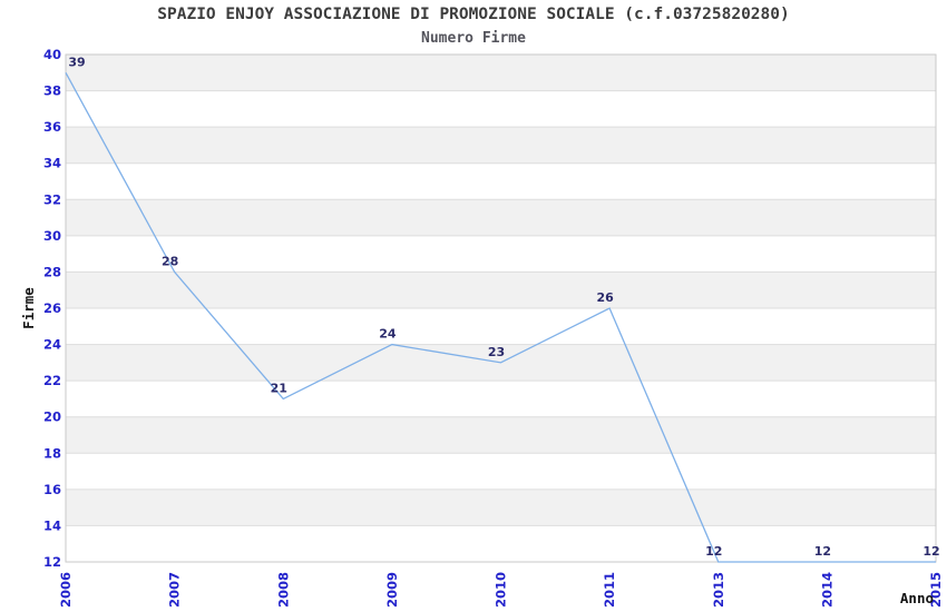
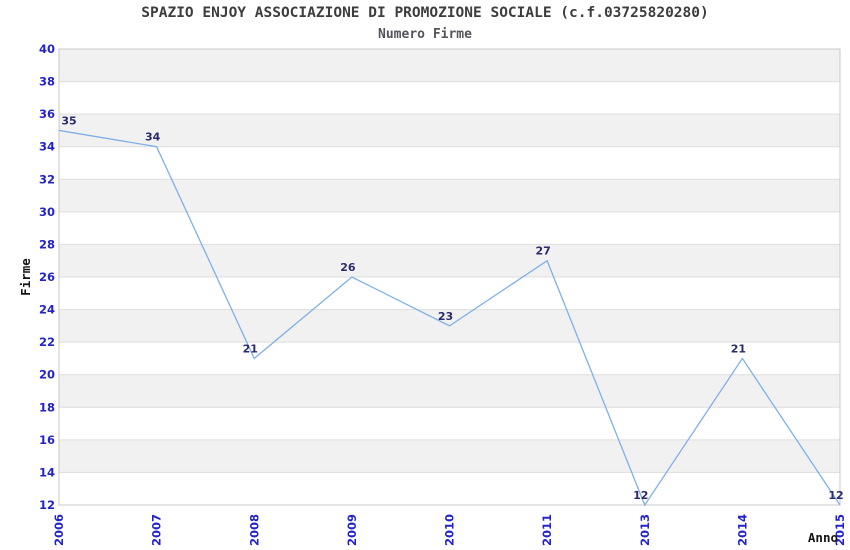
2006: 39 -> 35
2007: 28 -> 34
2009: 24 -> 26
2011: 26 -> 27
2014: 12 -> 21
